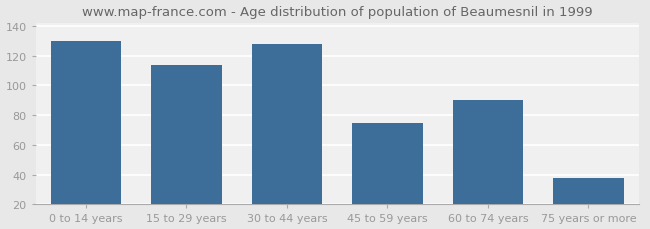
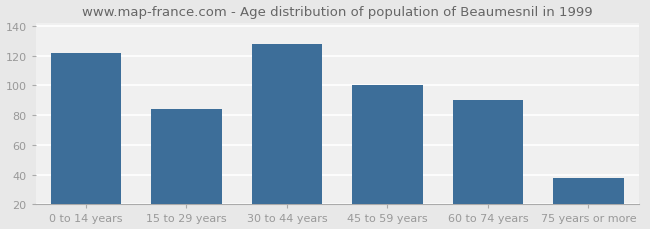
0 to 14 years: 130 -> 122
15 to 29 years: 114 -> 84
45 to 59 years: 75 -> 100
